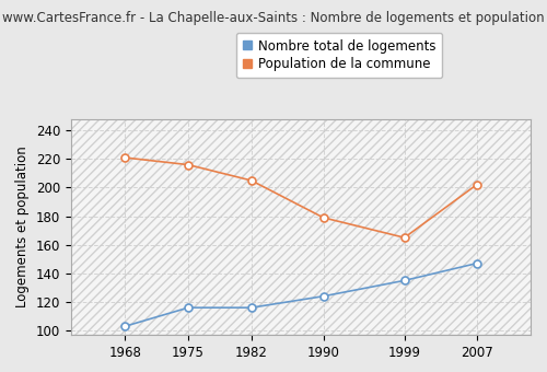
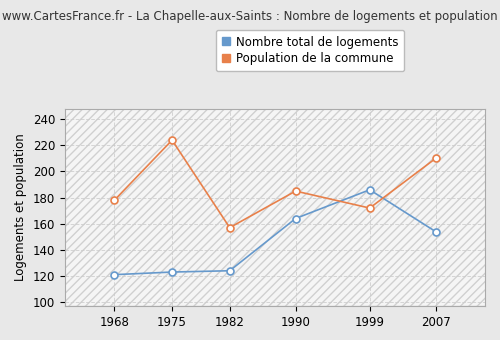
Nombre total de logements/1968: 103 -> 121
Population de la commune/1968: 221 -> 178
Nombre total de logements/1975: 116 -> 123
Population de la commune/1975: 216 -> 224
Nombre total de logements/1982: 116 -> 124
Population de la commune/1982: 205 -> 157
Nombre total de logements/1990: 124 -> 164
Population de la commune/1990: 179 -> 185
Nombre total de logements/1999: 135 -> 186
Population de la commune/1999: 165 -> 172
Nombre total de logements/2007: 147 -> 154
Population de la commune/2007: 202 -> 210
